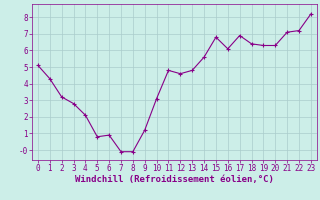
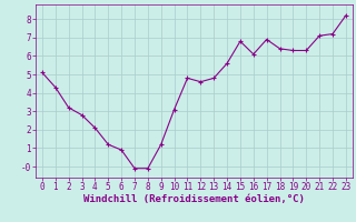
5: 0.8 -> 1.2
